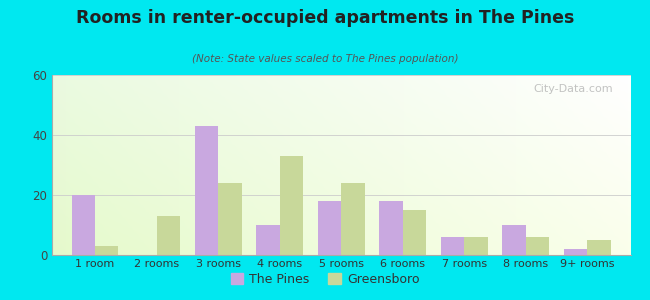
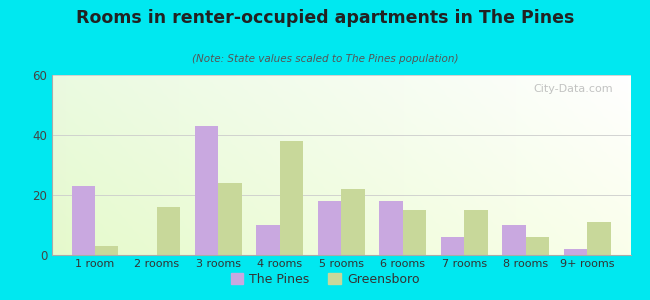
The Pines/1 room: 20 -> 23
Greensboro/2 rooms: 13 -> 16
Greensboro/4 rooms: 33 -> 38
Greensboro/5 rooms: 24 -> 22
Greensboro/7 rooms: 6 -> 15
Greensboro/9+ rooms: 5 -> 11
